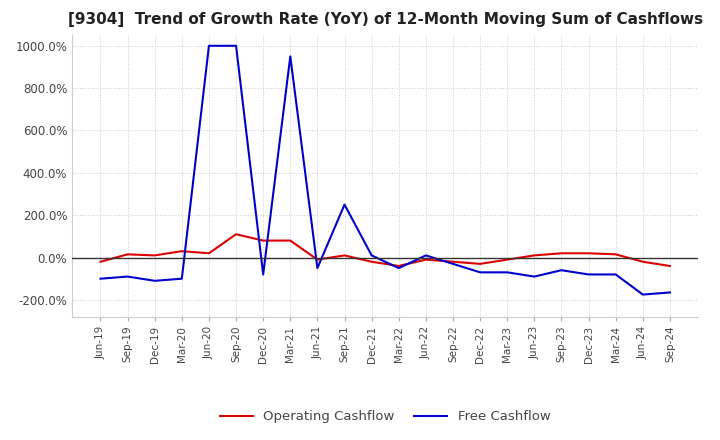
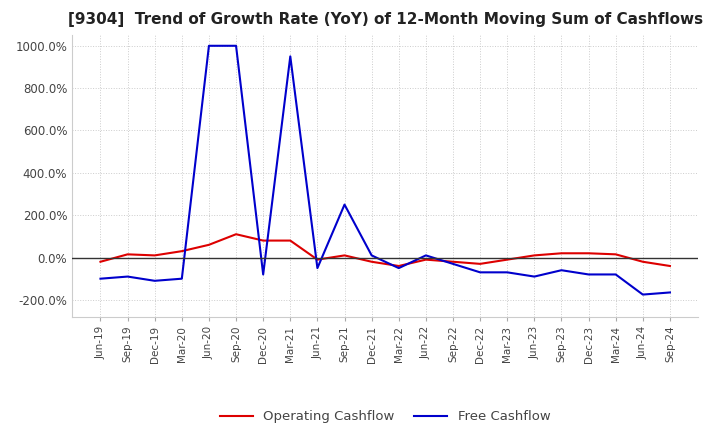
Operating Cashflow/Jun-20: 20% -> 60%
